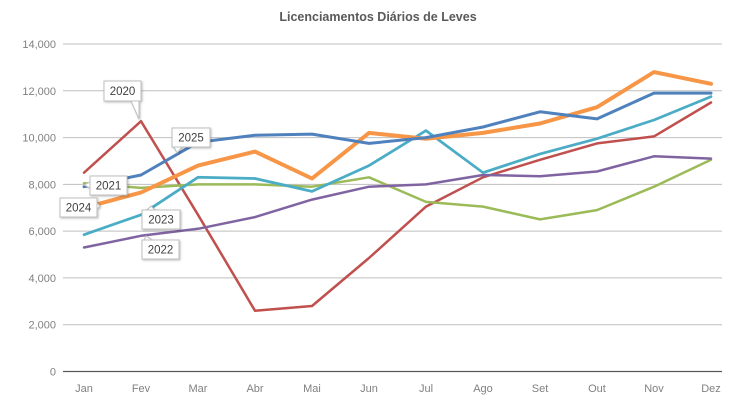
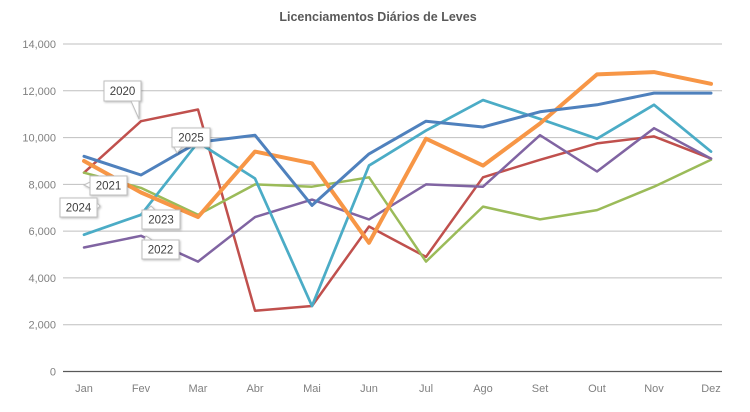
2021/Jan: 8000 -> 8500
2024/Jan: 7000 -> 9000
2025/Jan: 7900 -> 9200
2020/Mar: 6700 -> 11200
2021/Mar: 8000 -> 6700
2022/Mar: 6100 -> 4700
2023/Mar: 8300 -> 9800
2024/Mar: 8800 -> 6600
2023/Mai: 7700 -> 2800
2024/Mai: 8200 -> 8900
2025/Mai: 10200 -> 7100
2020/Jun: 4800 -> 6200
2022/Jun: 7900 -> 6500
2024/Jun: 10200 -> 5500
2025/Jun: 9800 -> 9300
2020/Jul: 7000 -> 4900
2021/Jul: 7200 -> 4700
2025/Jul: 10000 -> 10700
2022/Ago: 8400 -> 7900
2023/Ago: 8500 -> 11600
2024/Ago: 10200 -> 8800
2022/Set: 8400 -> 10100
2023/Set: 9300 -> 10800
2024/Out: 11300 -> 12700
2025/Out: 10800 -> 11400
2022/Nov: 9200 -> 10400
2023/Nov: 10800 -> 11400
2020/Dez: 11500 -> 9100
2023/Dez: 11800 -> 9400
